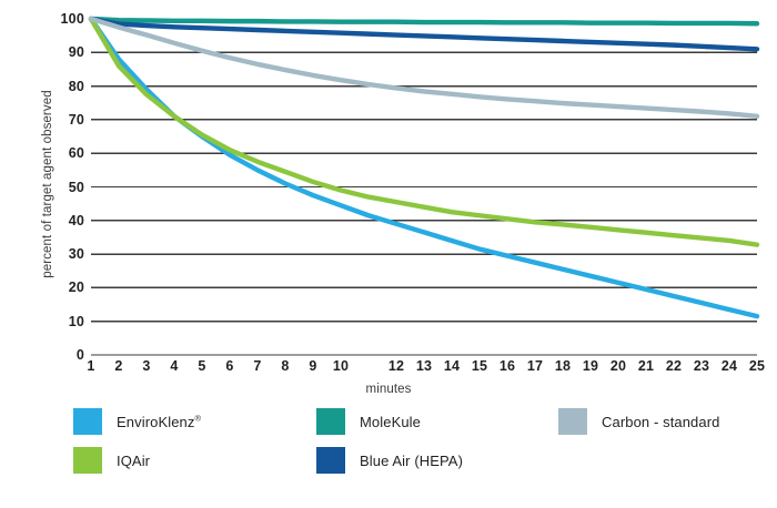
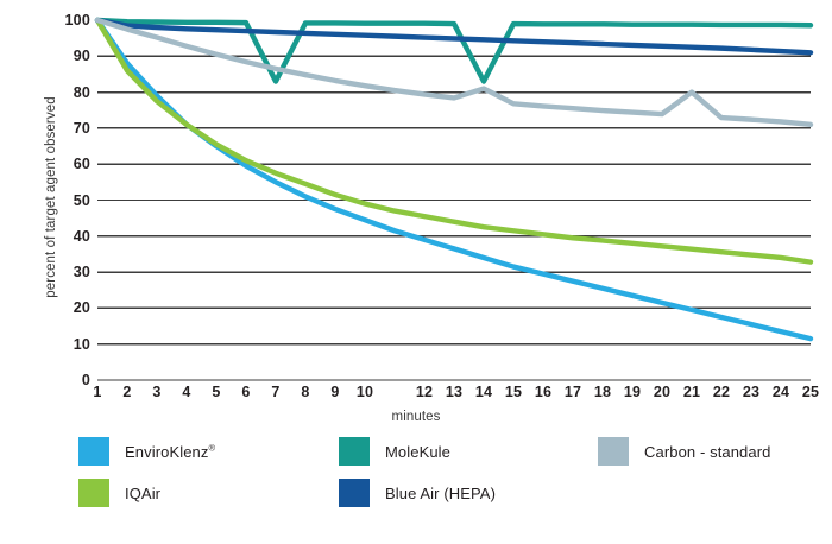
MoleKule/7: 99 -> 83
MoleKule/14: 99 -> 83
Carbon - standard/14: 78 -> 81
Carbon - standard/21: 73 -> 80
